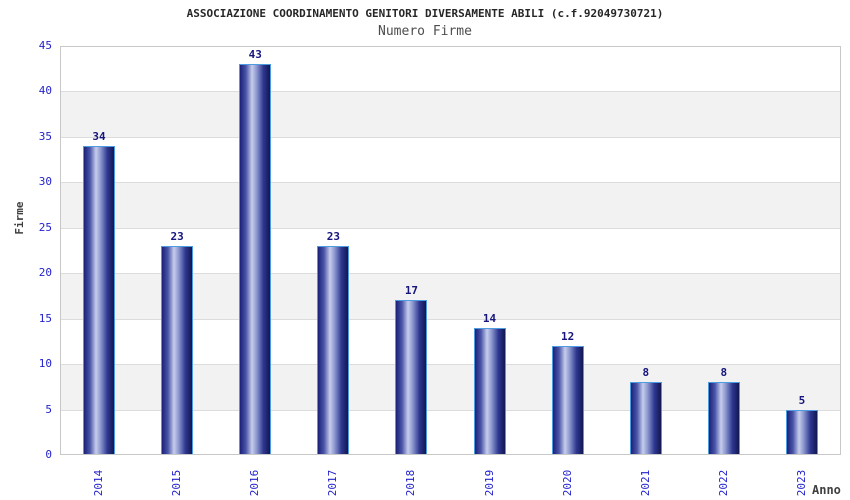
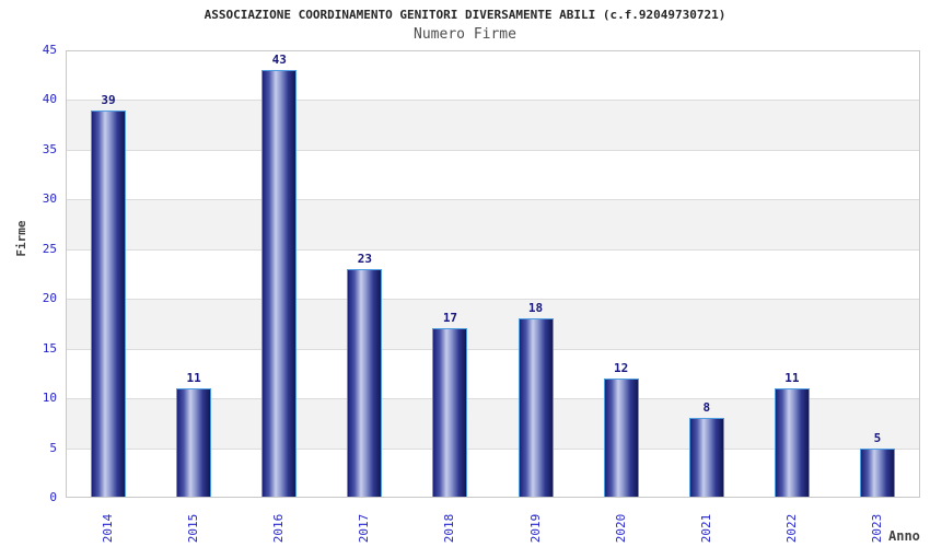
2014: 34 -> 39
2015: 23 -> 11
2019: 14 -> 18
2022: 8 -> 11
